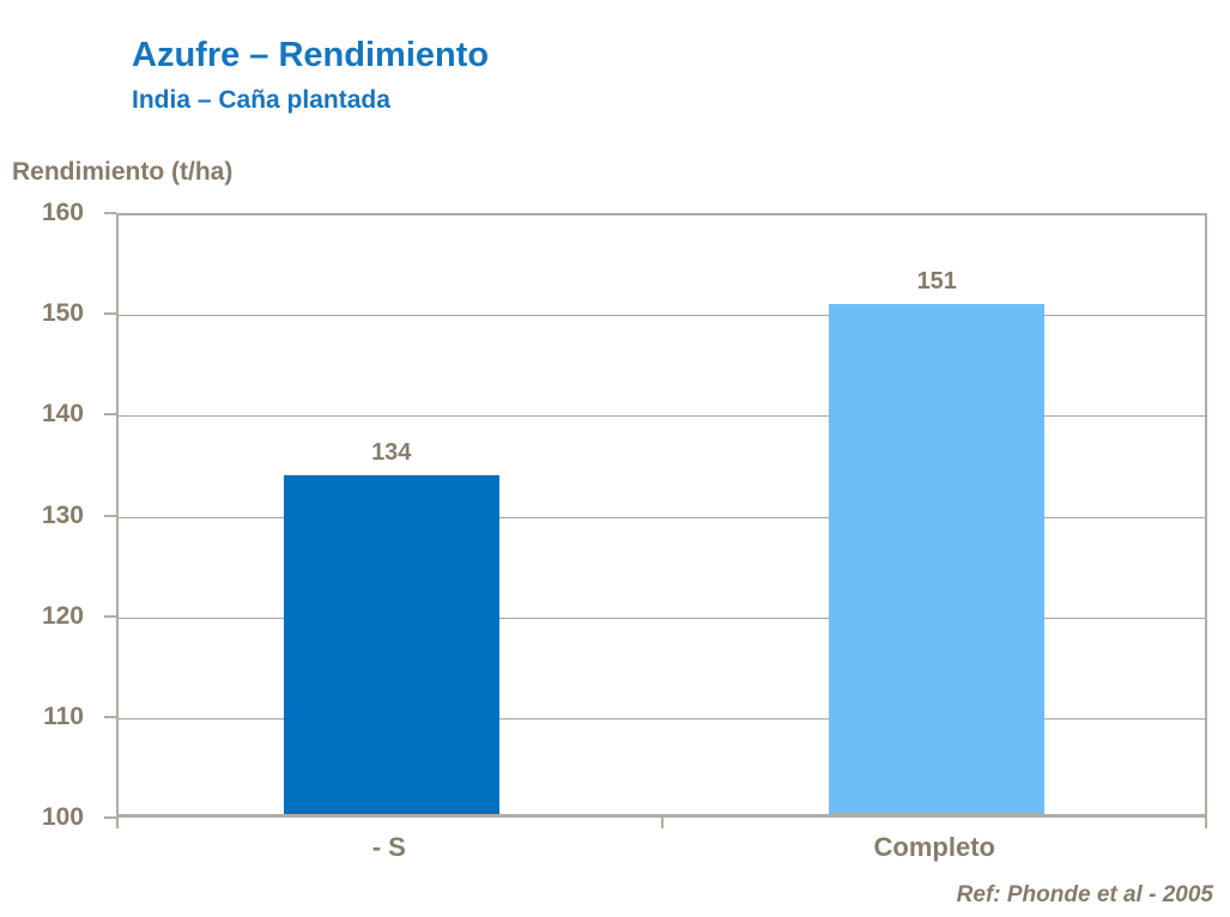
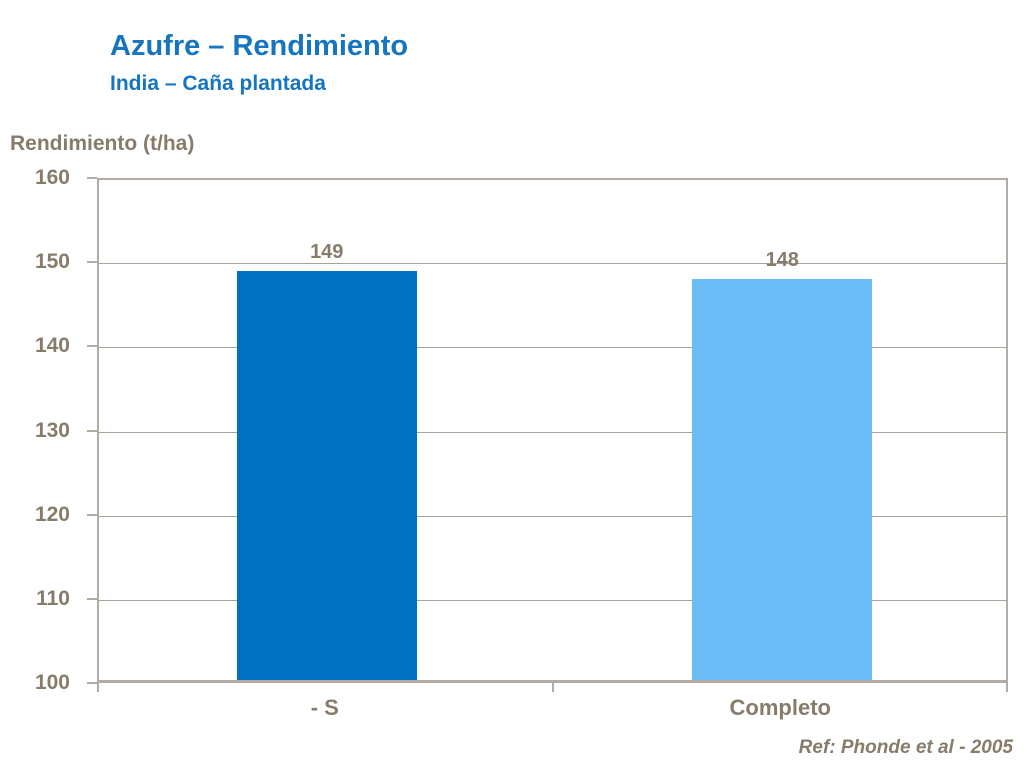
- S: 134 -> 149
Completo: 151 -> 148
